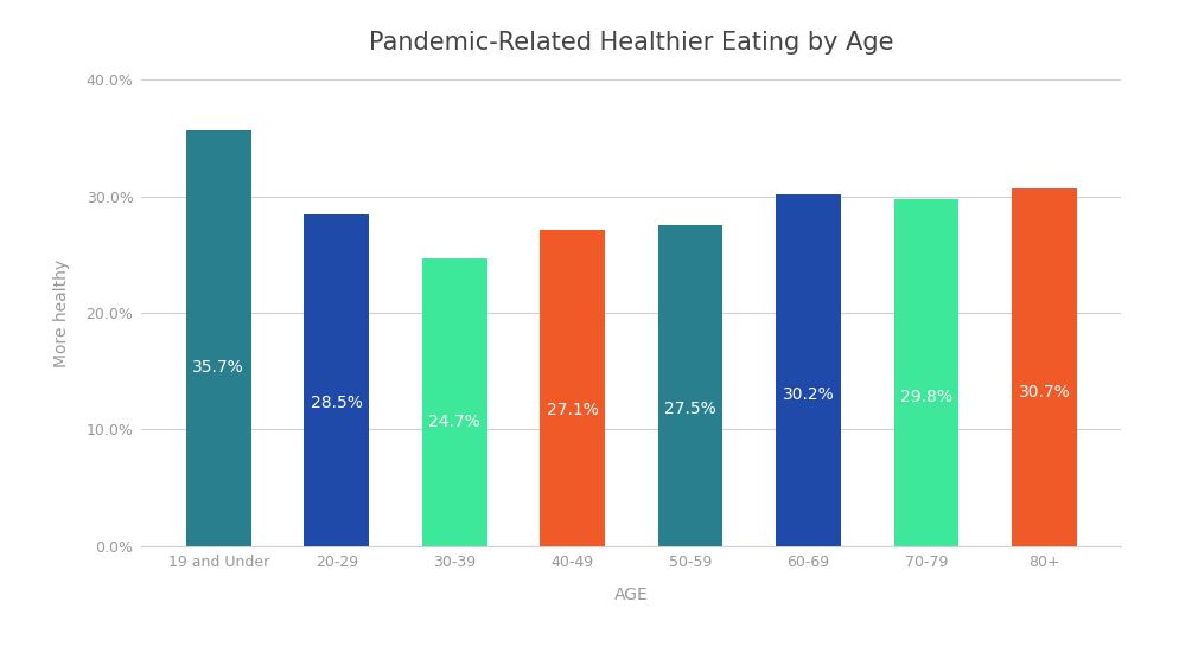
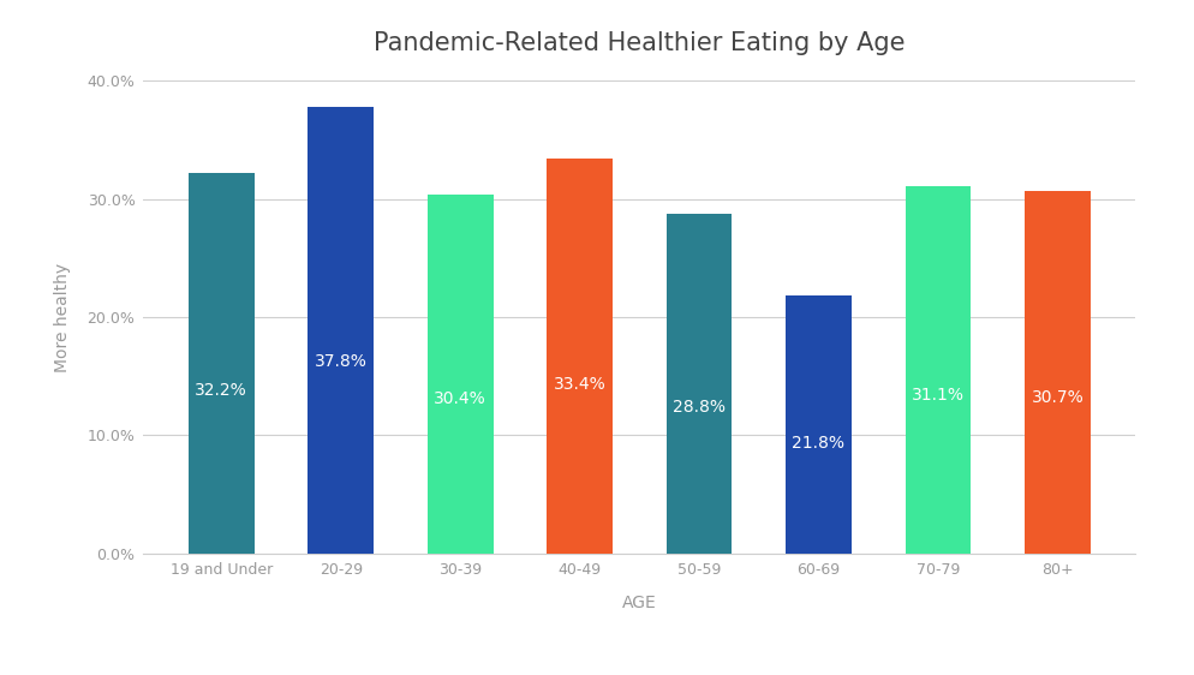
19 and Under: 35.7% -> 32.2%
20-29: 28.5% -> 37.8%
30-39: 24.7% -> 30.4%
40-49: 27.1% -> 33.4%
50-59: 27.5% -> 28.8%
60-69: 30.2% -> 21.8%
70-79: 29.8% -> 31.1%
